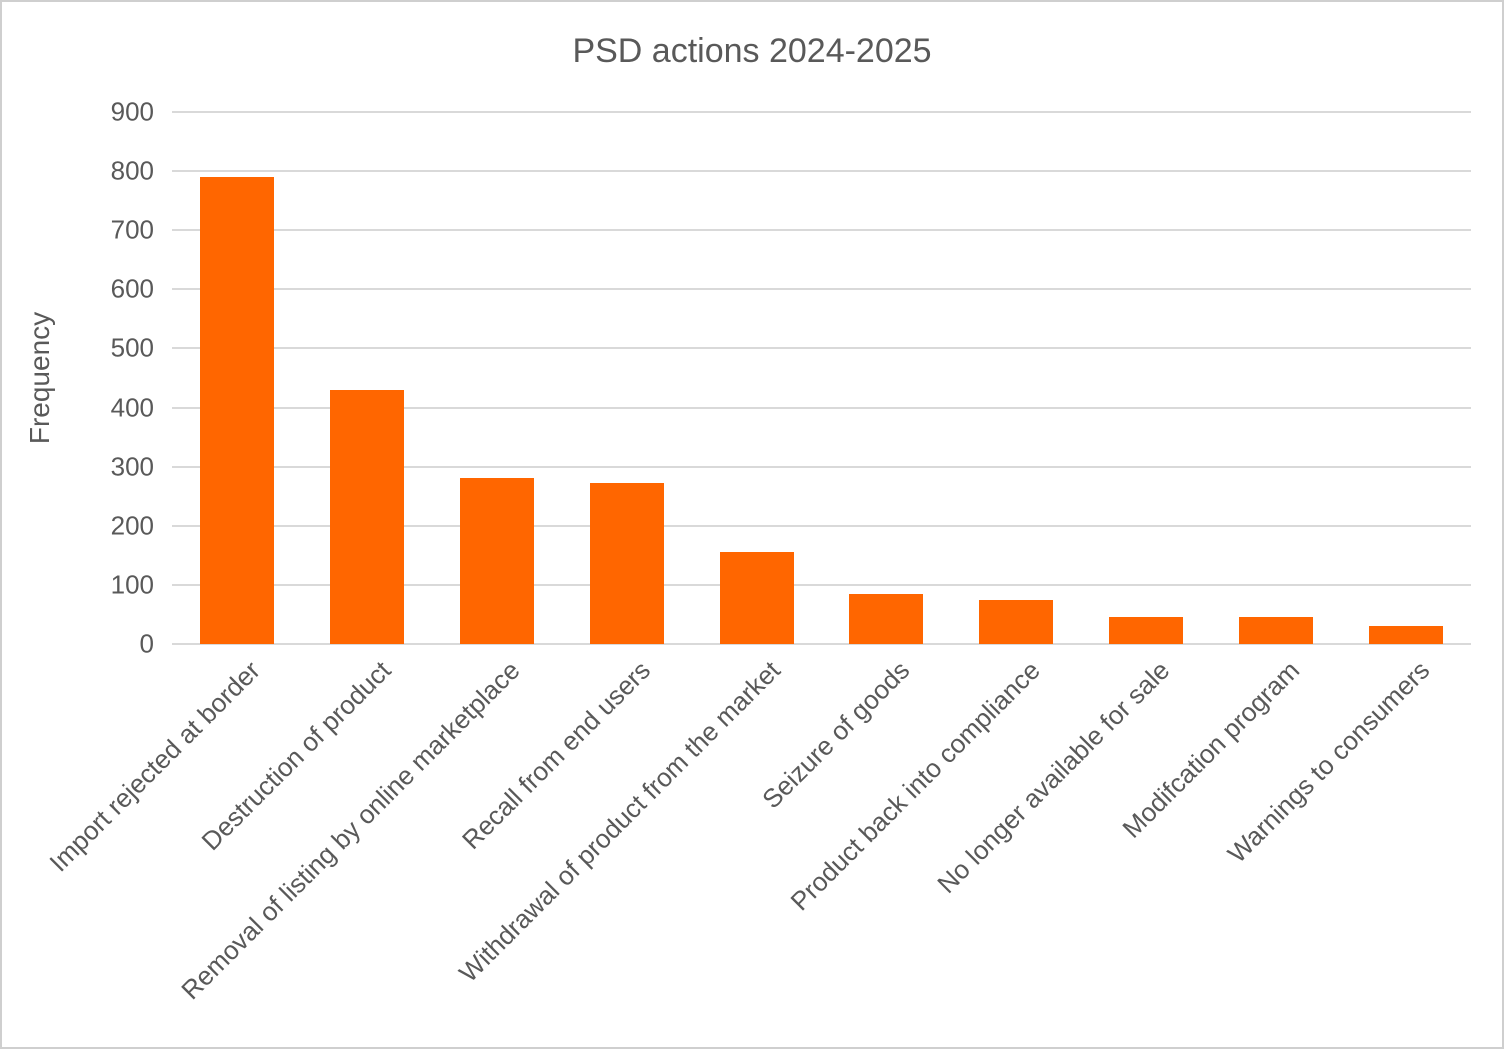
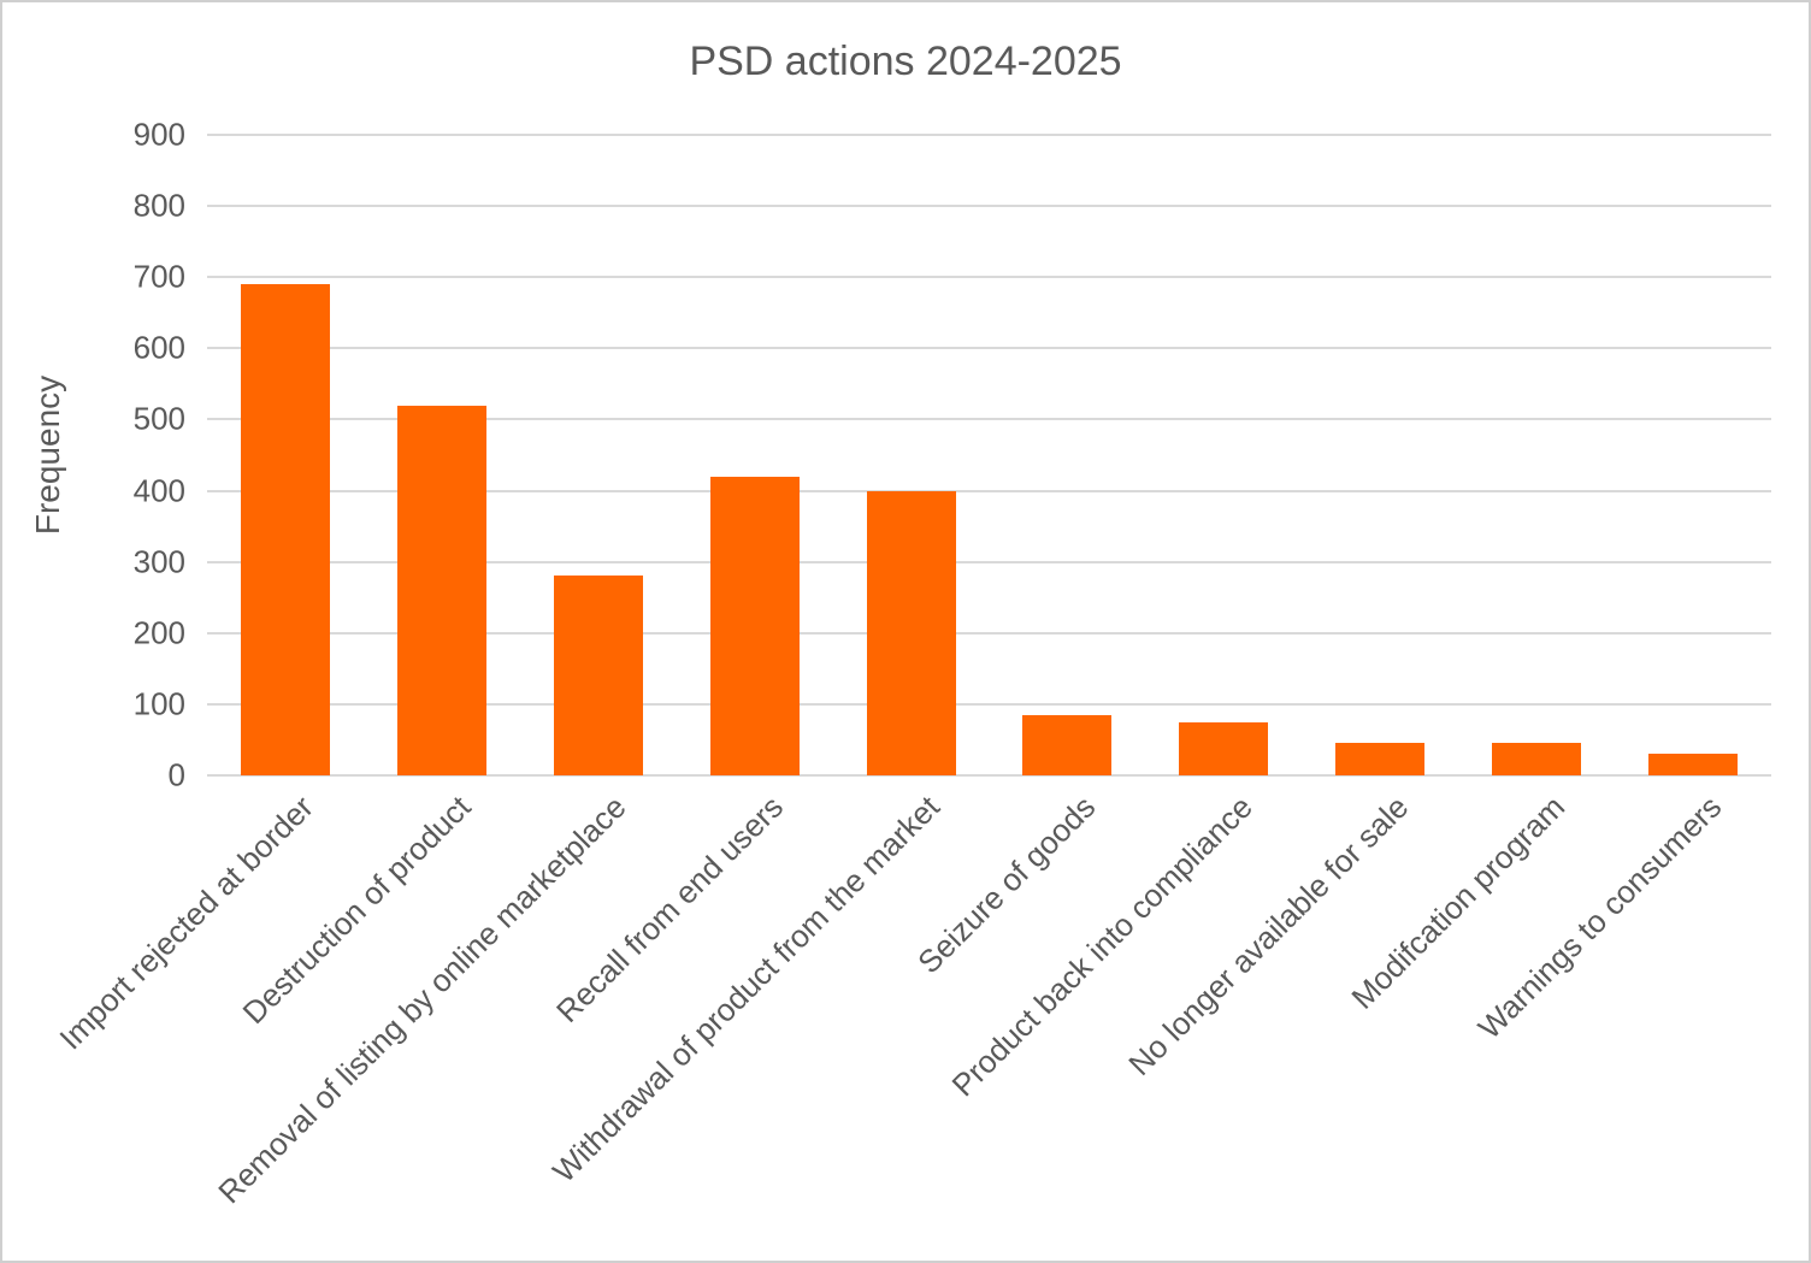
Import rejected at border: 790 -> 690
Destruction of product: 430 -> 520
Recall from end users: 270 -> 420
Withdrawal of product from the market: 160 -> 400
